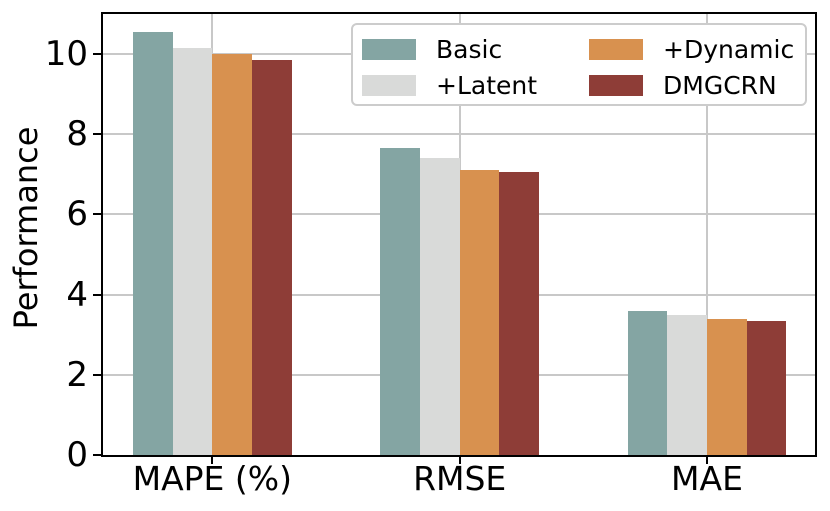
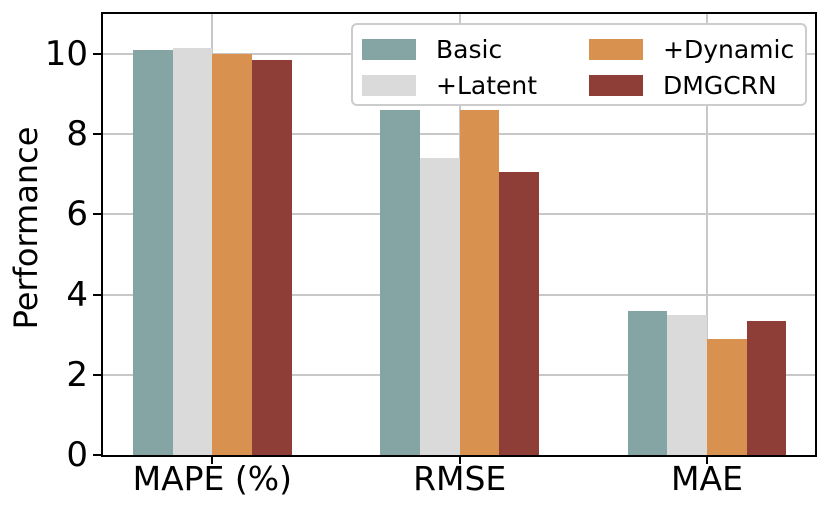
Basic/MAPE (%): 10.6 -> 10.1
Basic/RMSE: 7.7 -> 8.6
+Dynamic/RMSE: 7.1 -> 8.6
+Dynamic/MAE: 3.4 -> 2.9
